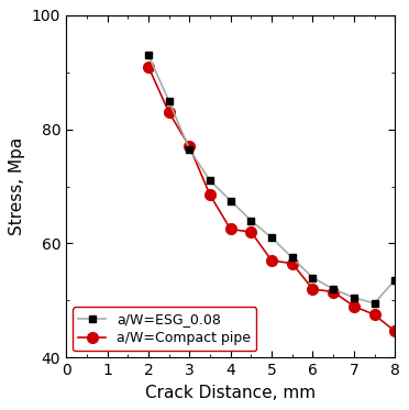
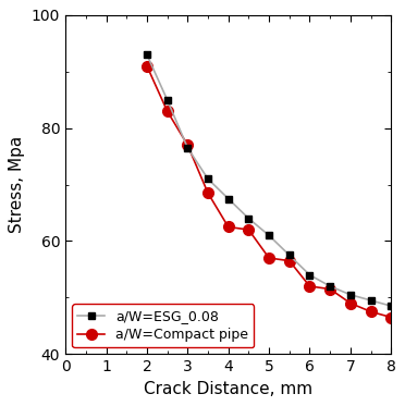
a/W=ESG_0.08/8: 53.6 -> 48.5
a/W=Compact pipe/8: 44.6 -> 46.5
